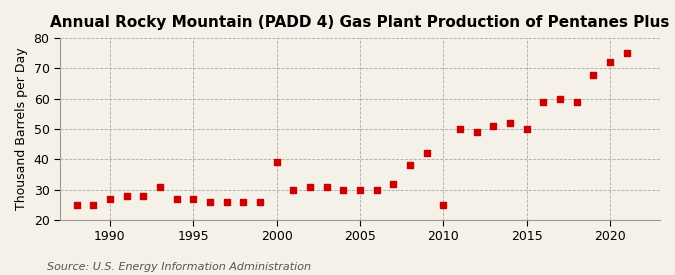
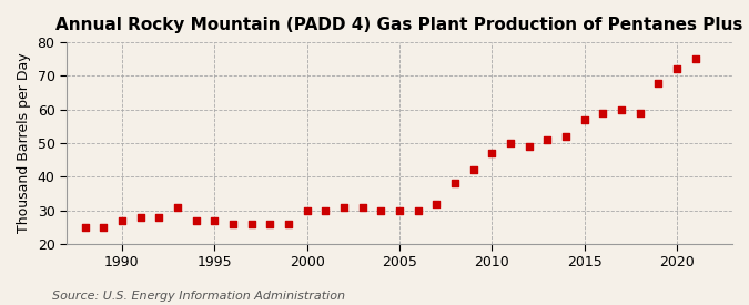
2000: 39 -> 30
2010: 25 -> 47
2015: 50 -> 57
